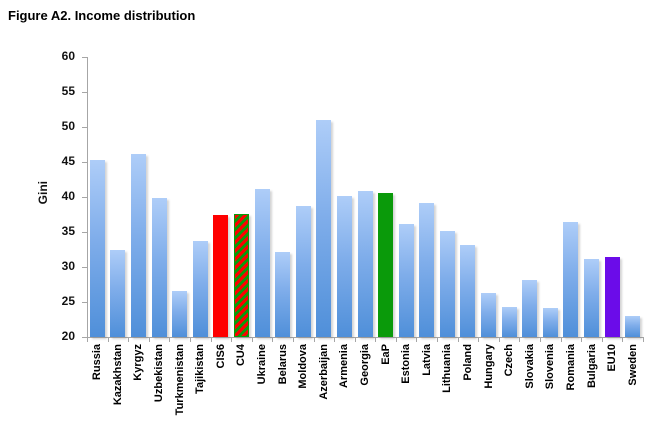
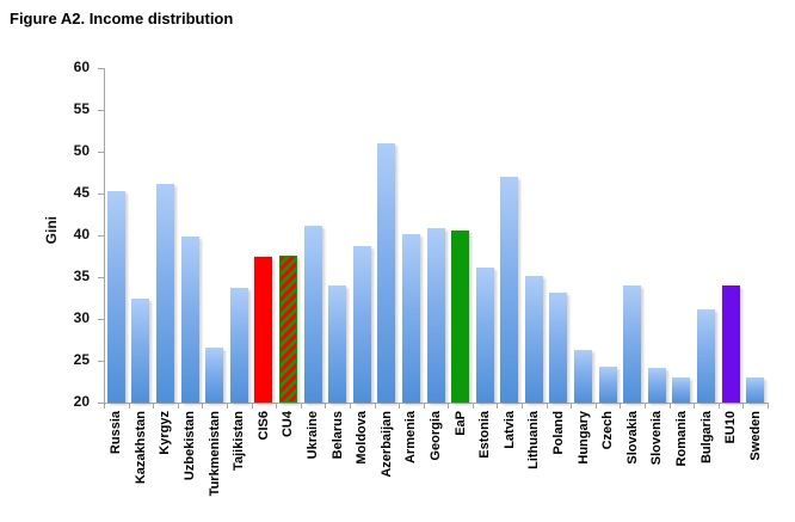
Belarus: 32 -> 34
Latvia: 39 -> 47
Slovakia: 28 -> 34
Romania: 36 -> 23
EU10: 31 -> 34
